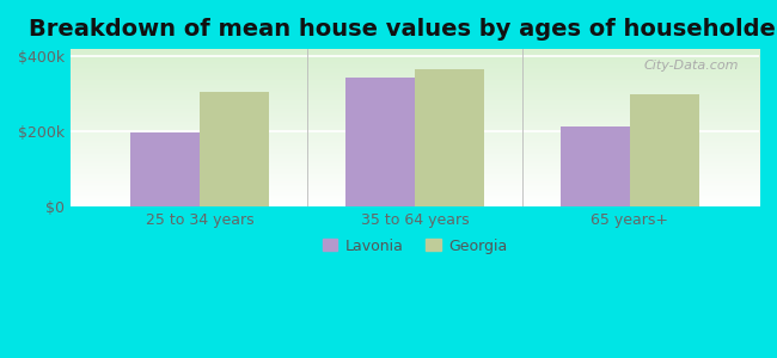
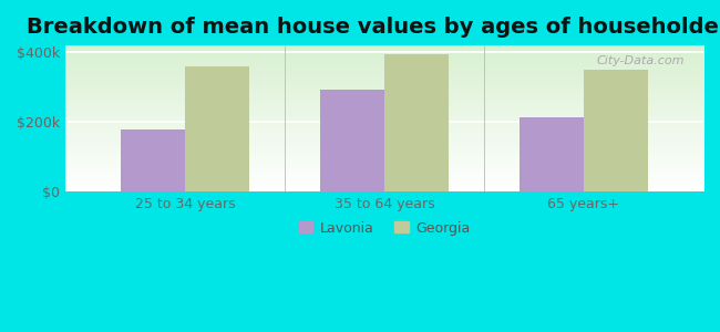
Lavonia/25 to 34 years: $197k -> $180k
Georgia/25 to 34 years: $305k -> $360k
Lavonia/35 to 64 years: $345k -> $295k
Georgia/35 to 64 years: $365k -> $395k
Georgia/65 years+: $300k -> $350k
